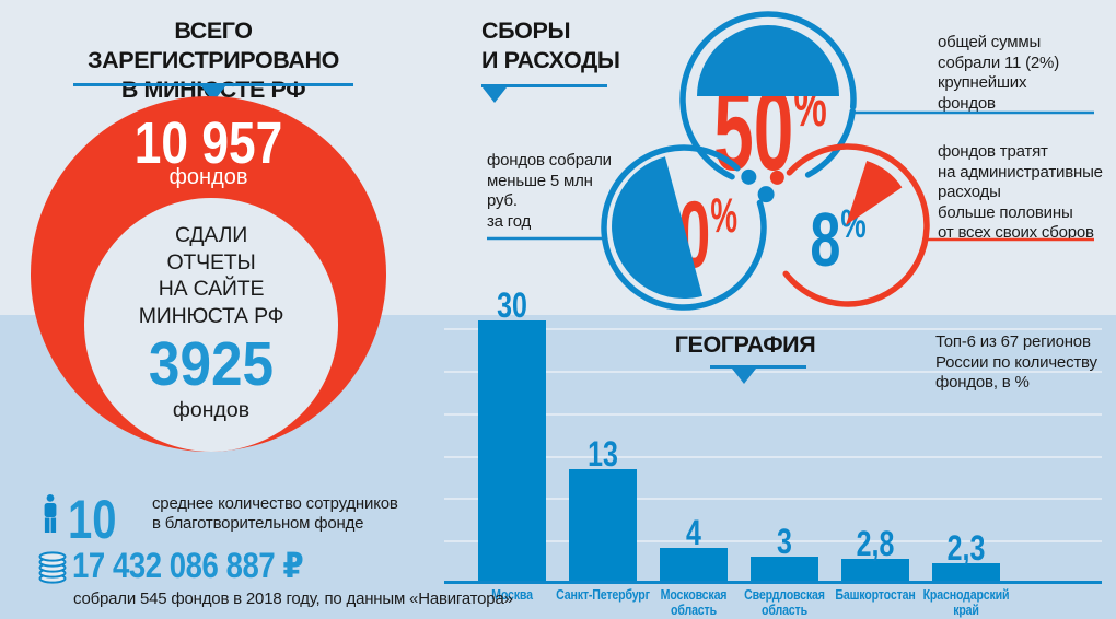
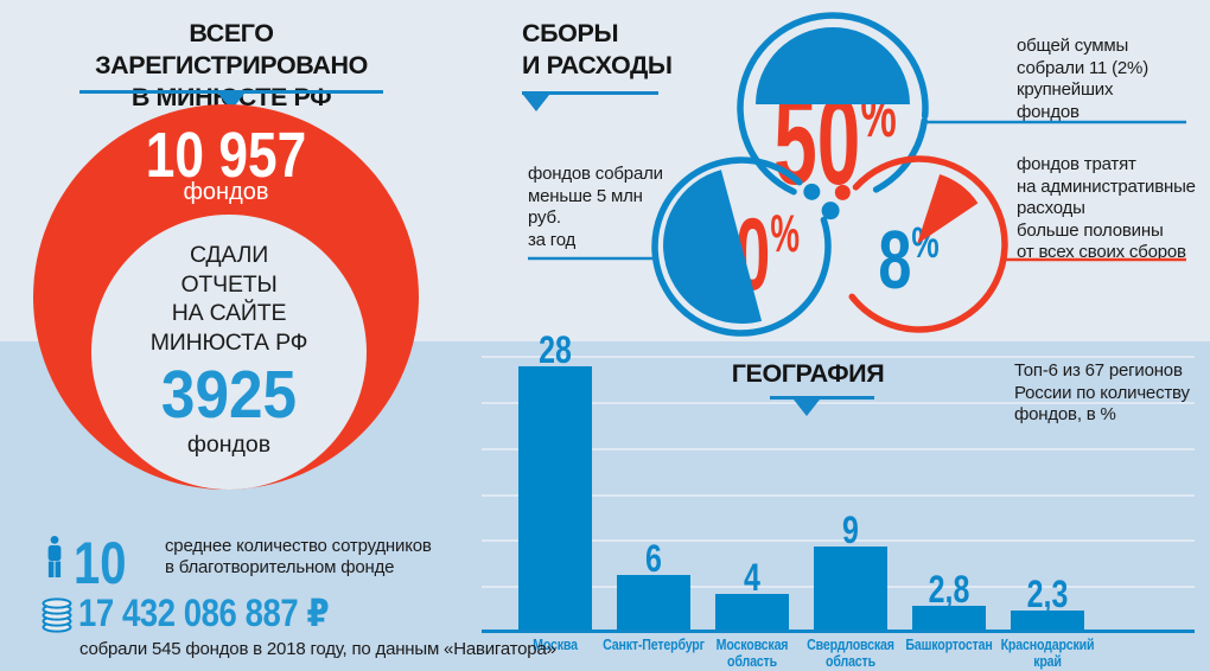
ГЕОГРАФИЯ/Москва: 30 -> 28
ГЕОГРАФИЯ/Санкт-Петербург: 13 -> 6
ГЕОГРАФИЯ/Свердловская область: 3 -> 9
